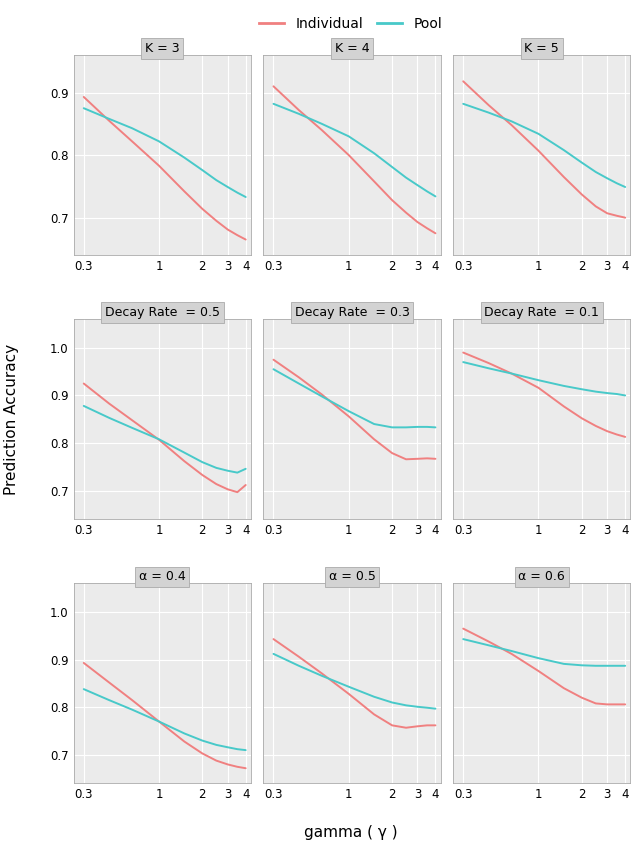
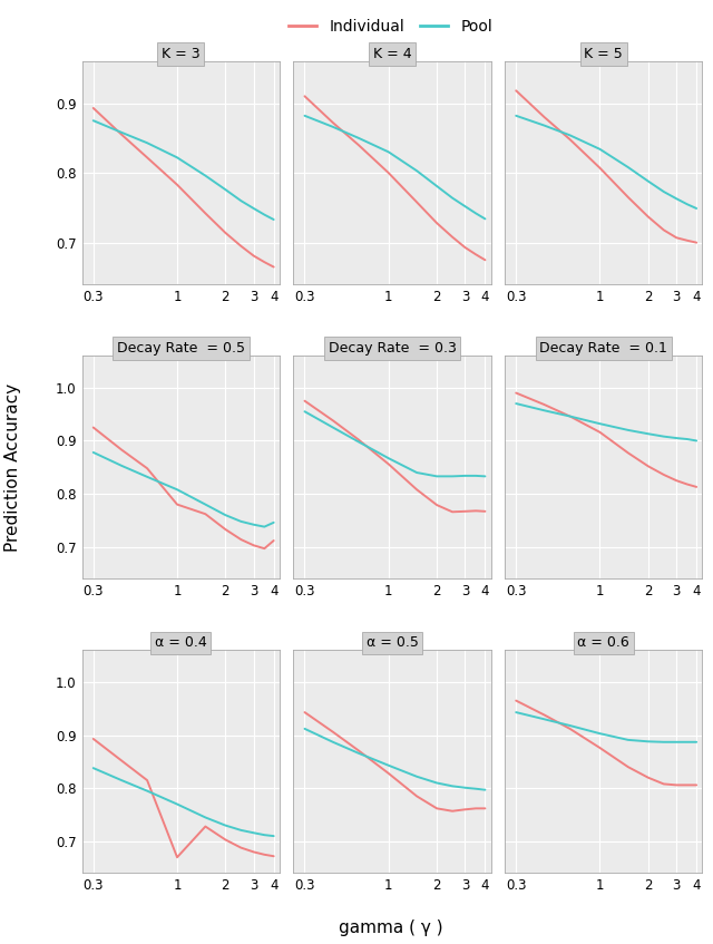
Decay Rate = 0.5/Individual/1: 0.807 -> 0.780
α = 0.4/Individual/1: 0.770 -> 0.670
